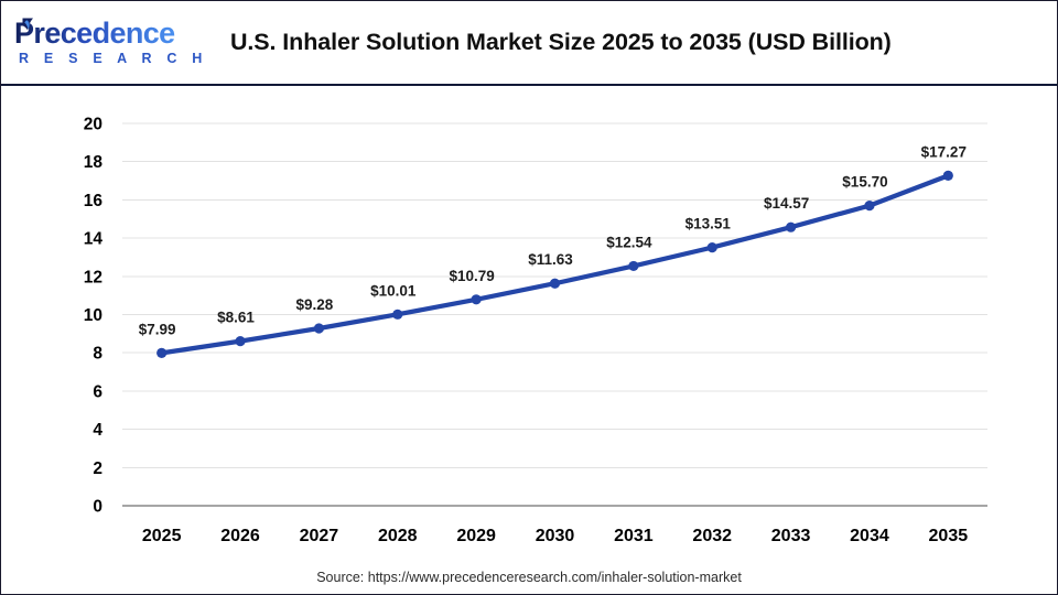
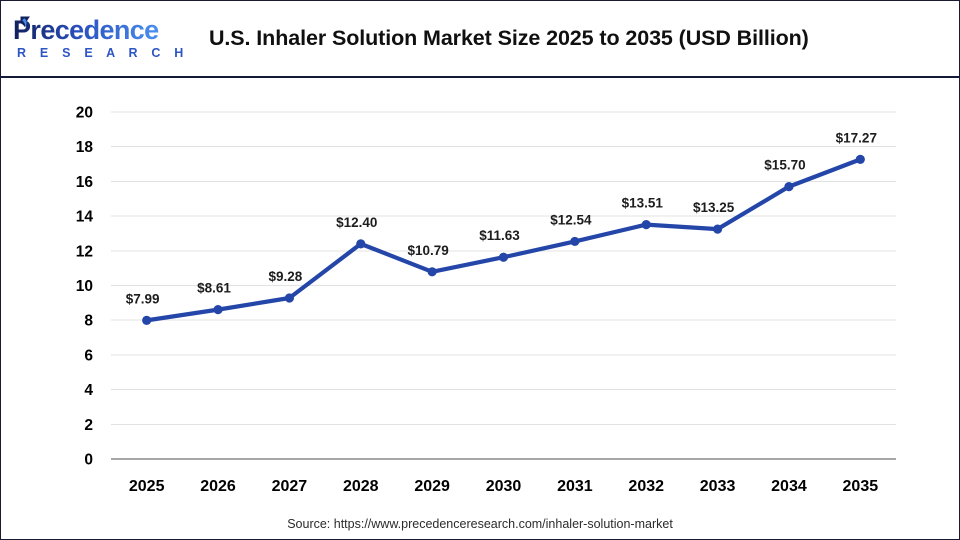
2028: $10.01 -> $12.40
2033: $14.57 -> $13.25
